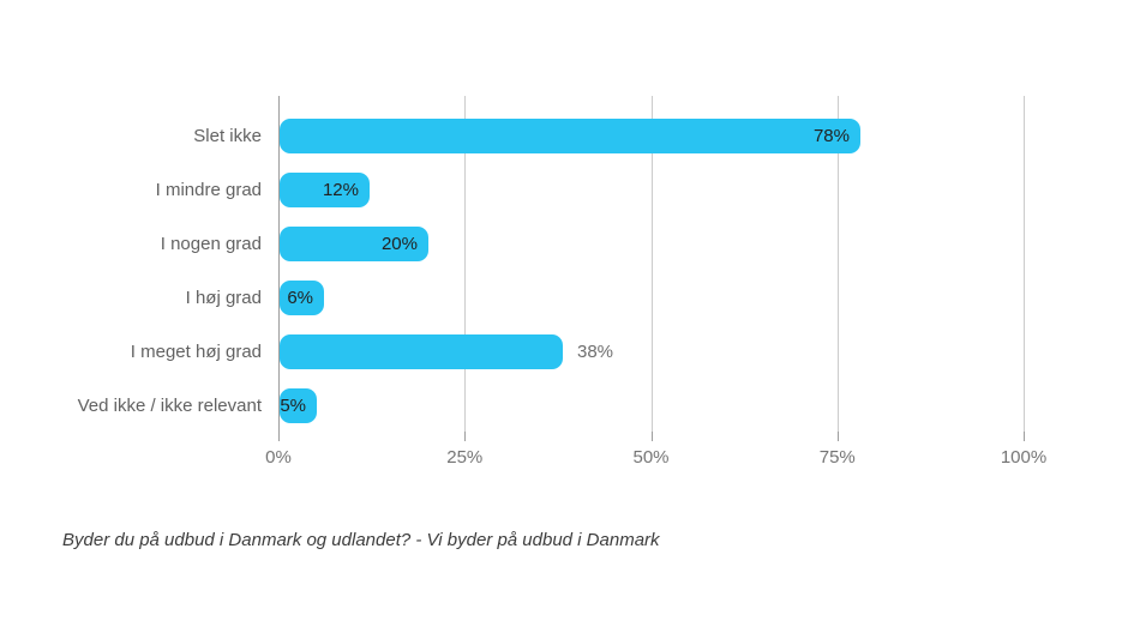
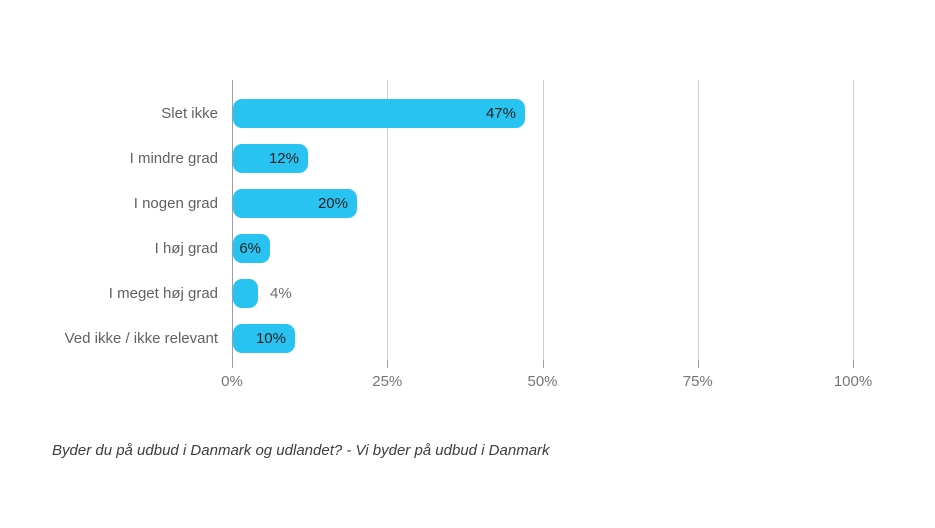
Slet ikke: 78% -> 47%
I meget høj grad: 38% -> 4%
Ved ikke / ikke relevant: 5% -> 10%
